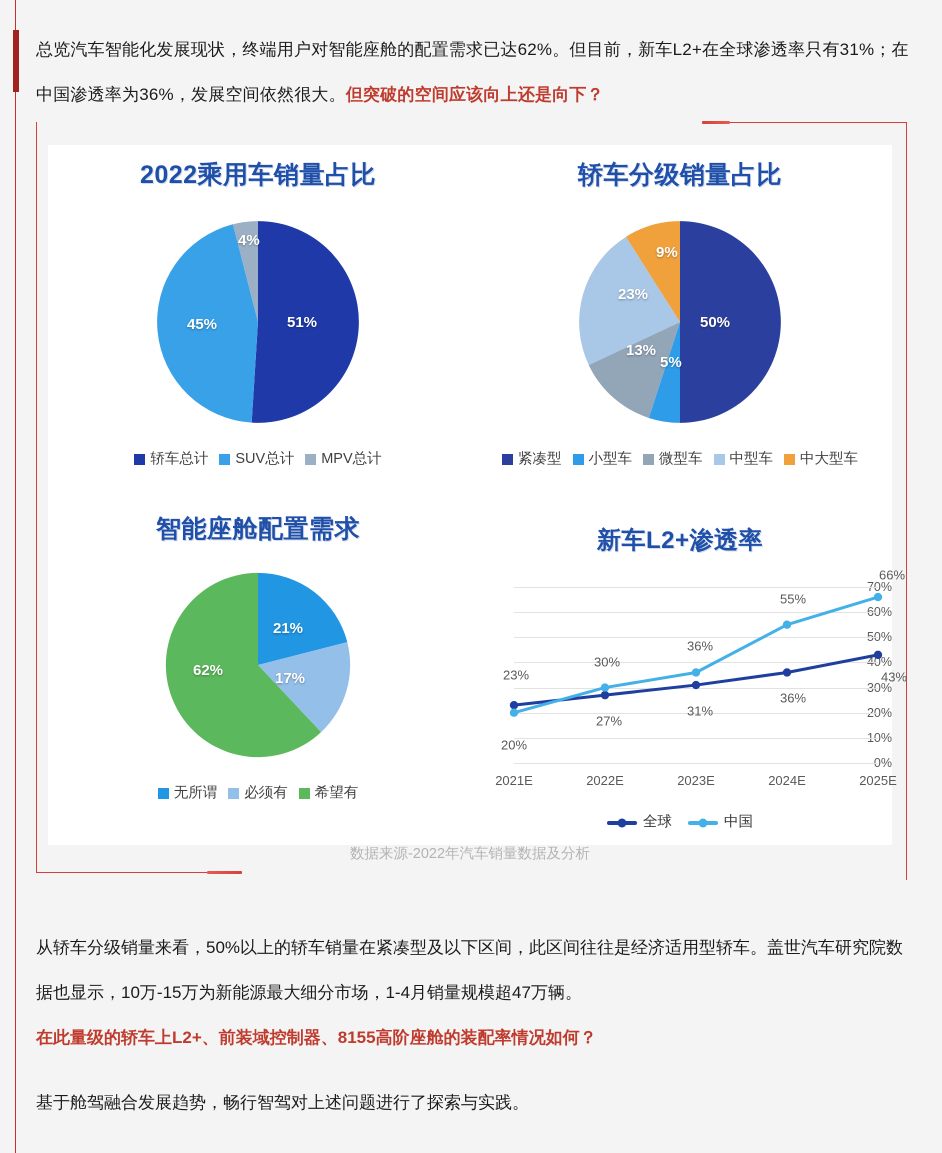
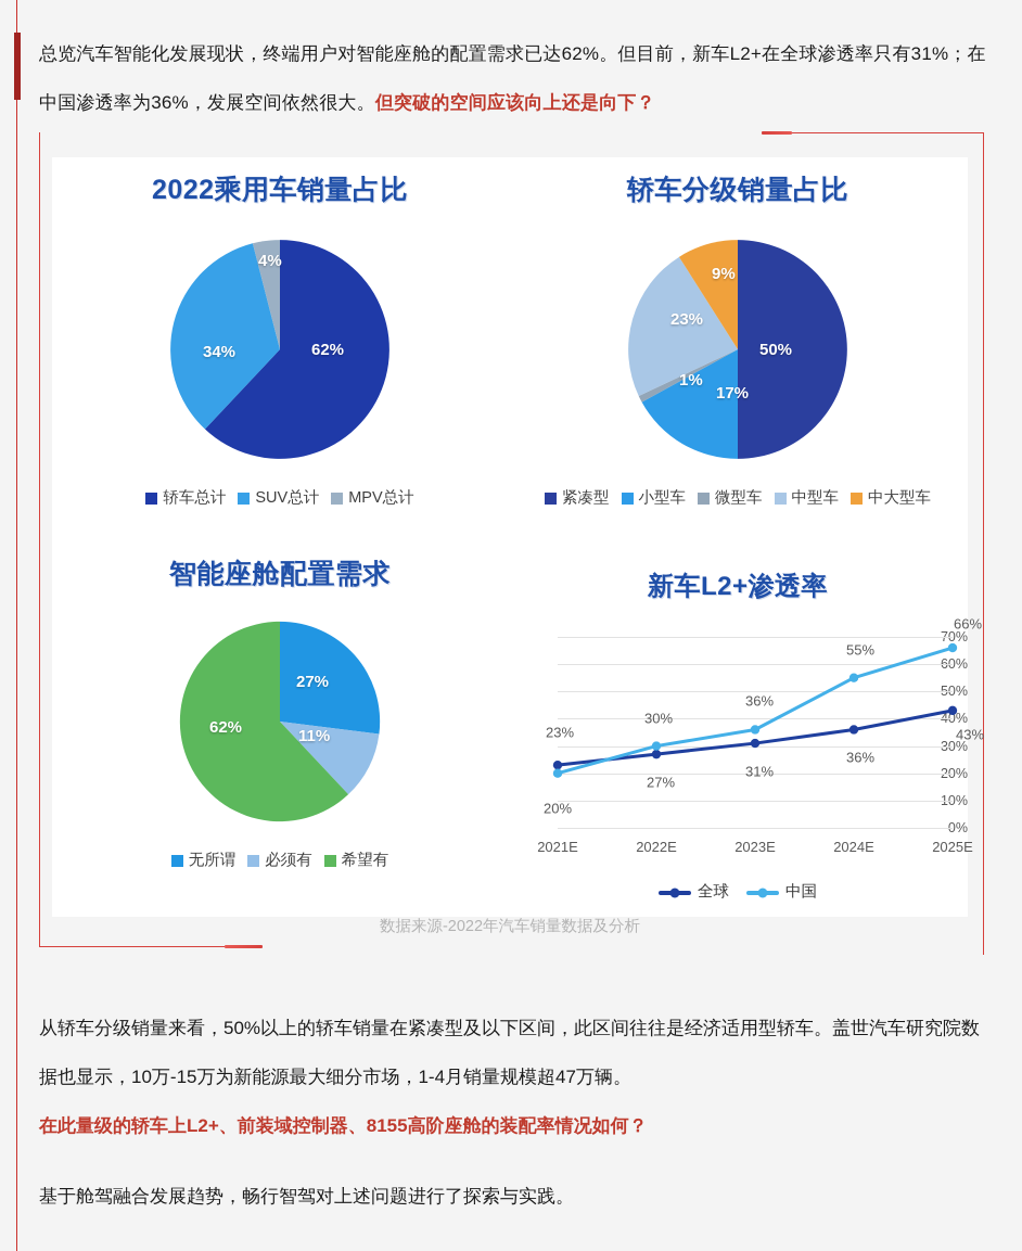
2022乘用车销量占比/轿车总计: 51% -> 62%
2022乘用车销量占比/SUV总计: 45% -> 34%
轿车分级销量占比/小型车: 5% -> 17%
轿车分级销量占比/微型车: 13% -> 1%
智能座舱配置需求/无所谓: 21% -> 27%
智能座舱配置需求/必须有: 17% -> 11%
